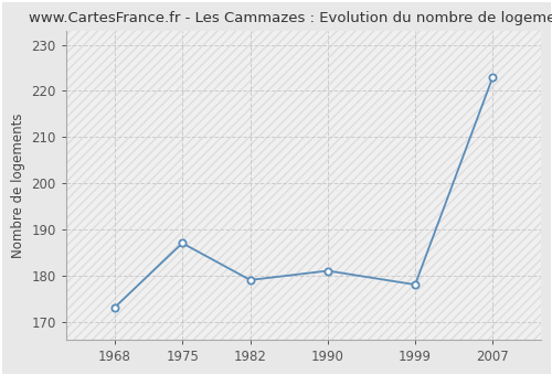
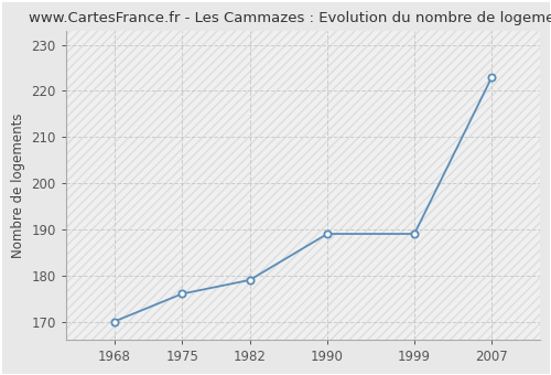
1968: 173 -> 170
1975: 187 -> 176
1990: 181 -> 189
1999: 178 -> 189
